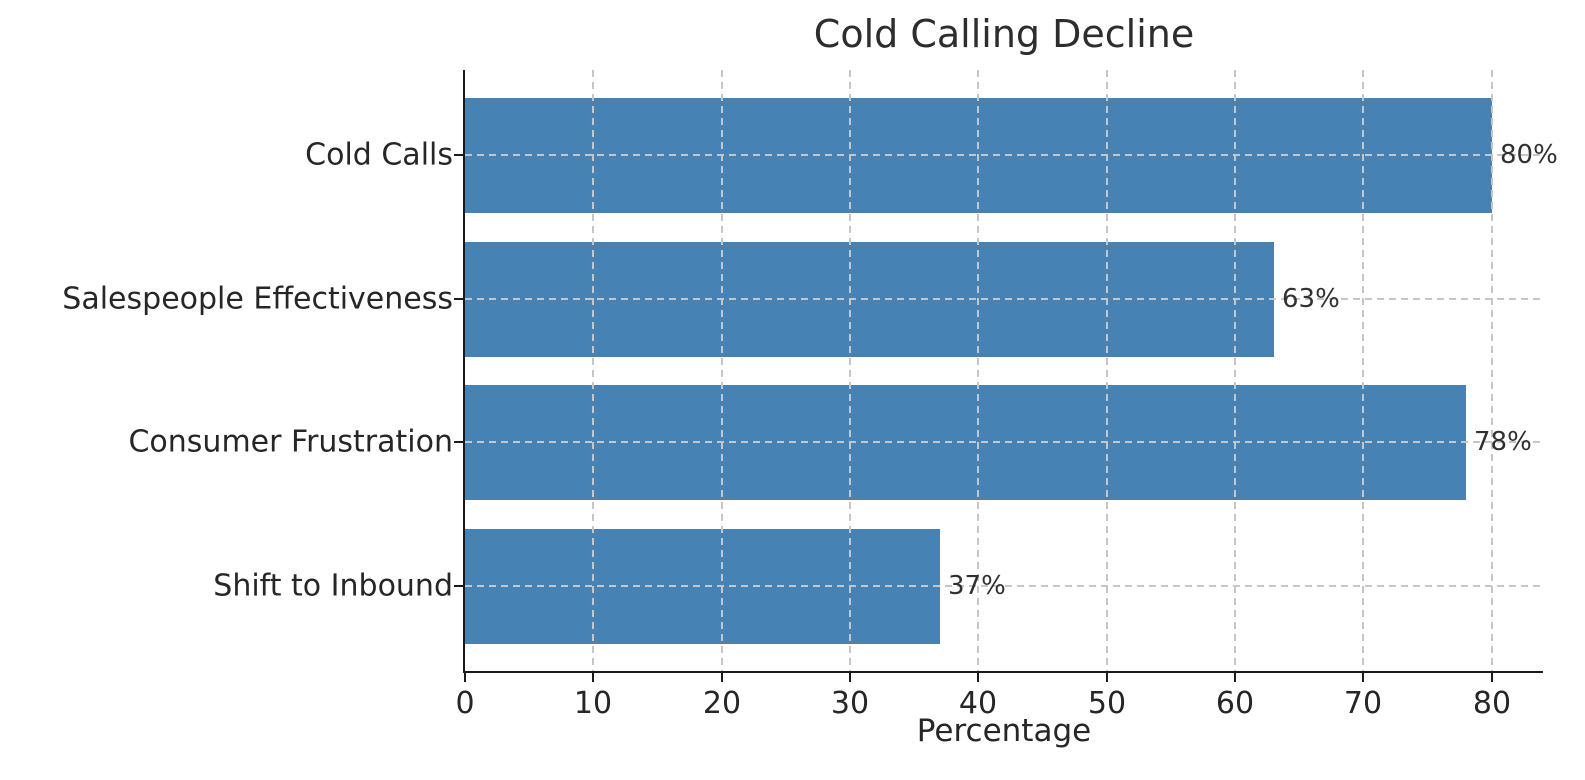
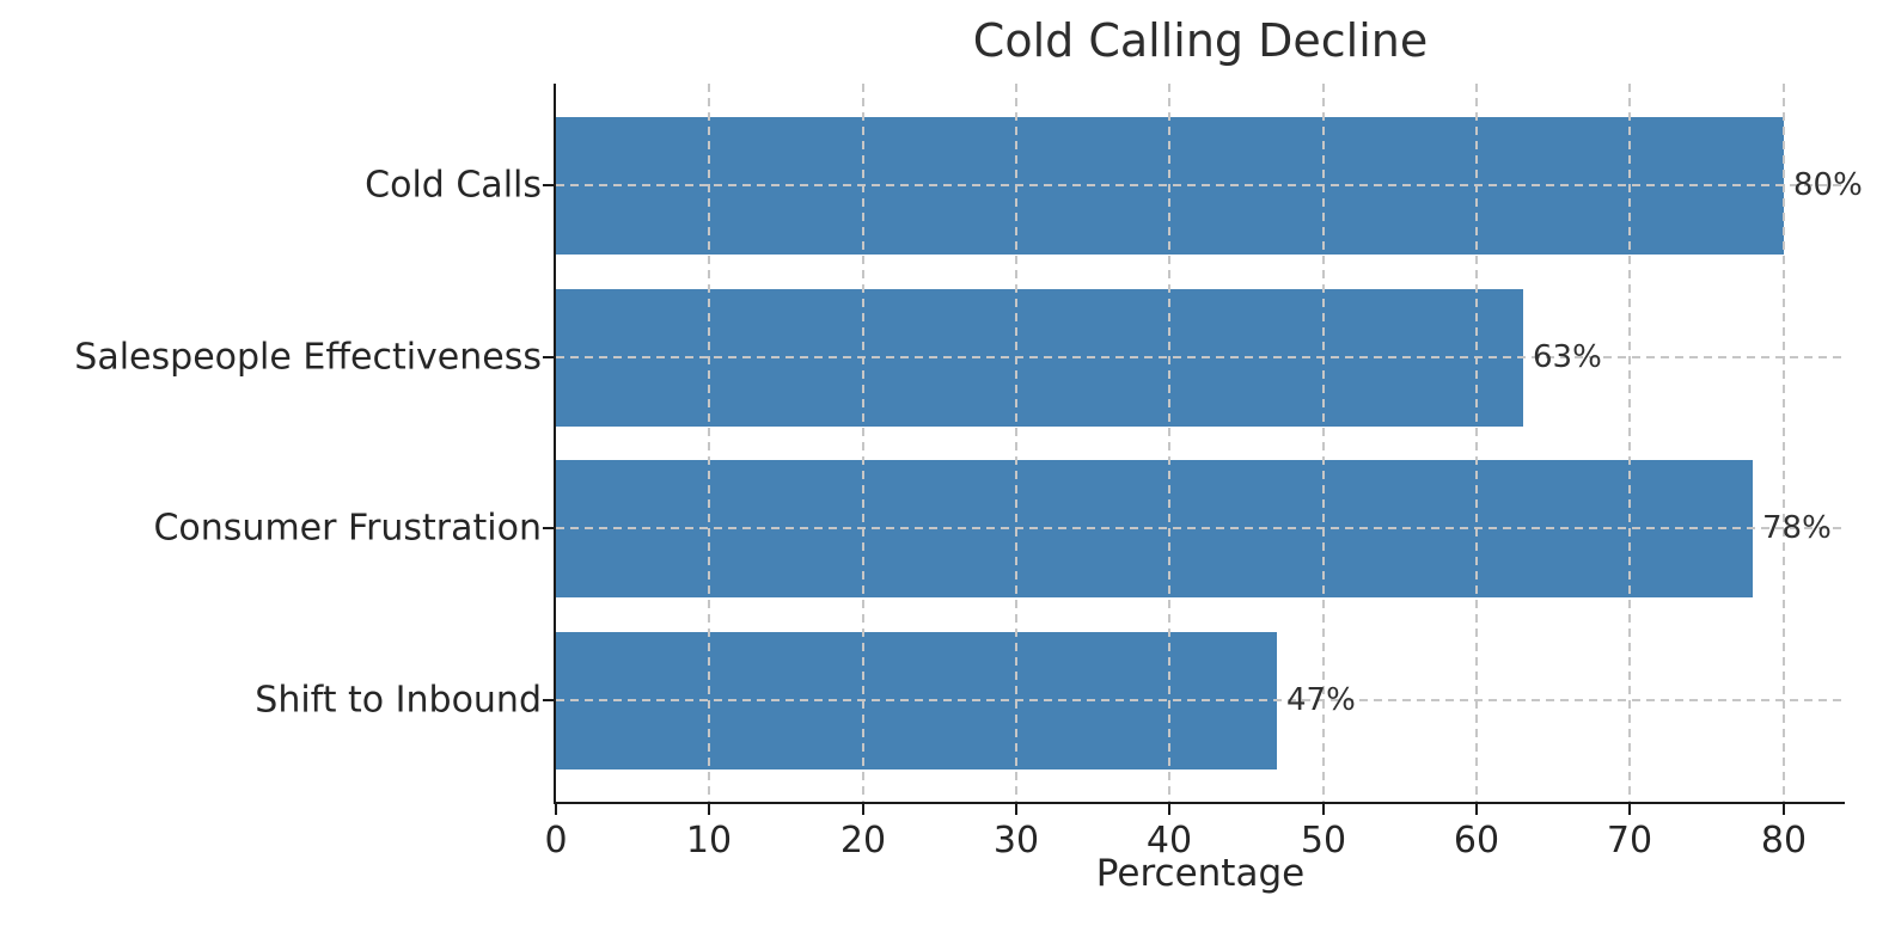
Shift to Inbound: 37% -> 47%
